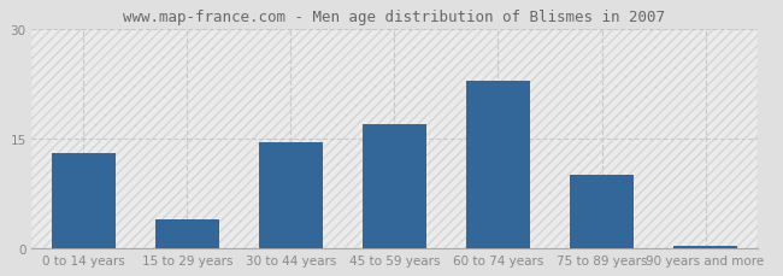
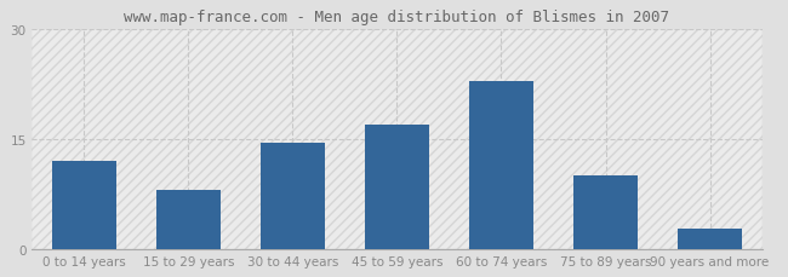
0 to 14 years: 13.0 -> 12.0
15 to 29 years: 4.0 -> 8.0
90 years and more: 0.3 -> 2.8
